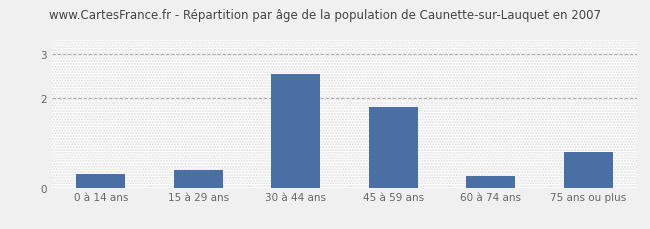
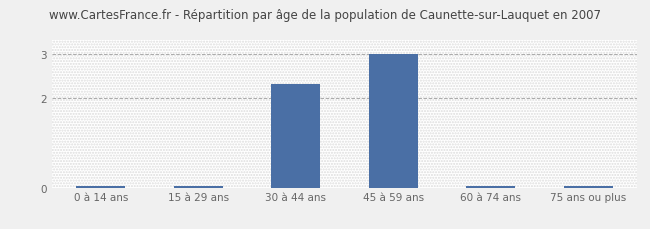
0 à 14 ans: 0.30 -> 0.04
15 à 29 ans: 0.40 -> 0.04
30 à 44 ans: 2.55 -> 2.33
45 à 59 ans: 1.80 -> 3.00
60 à 74 ans: 0.25 -> 0.04
75 ans ou plus: 0.80 -> 0.04
